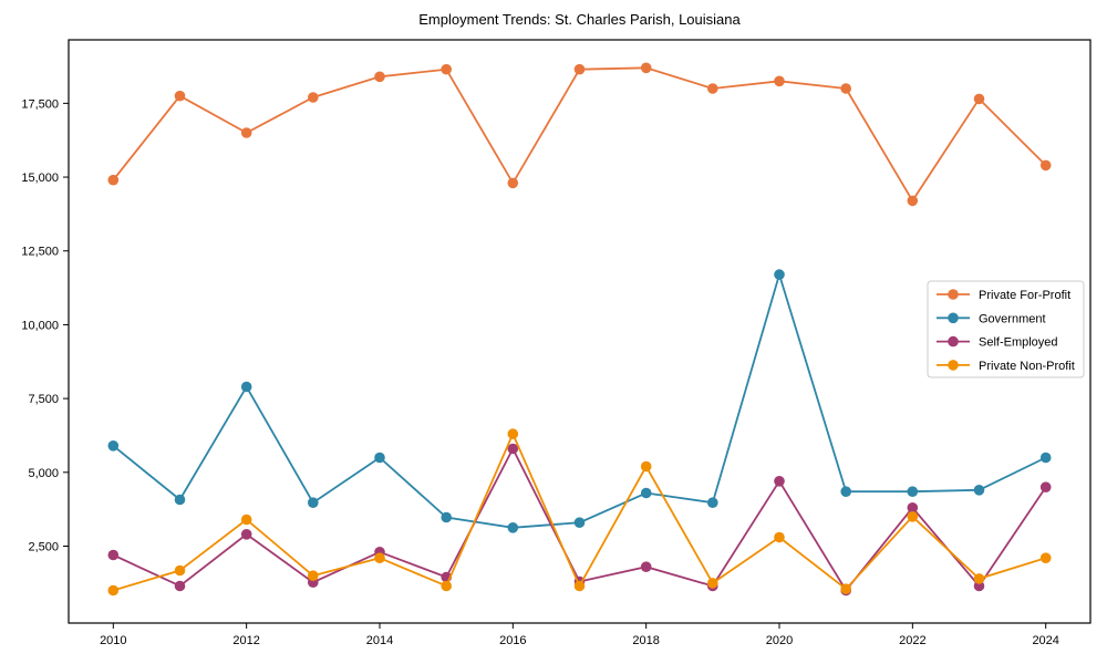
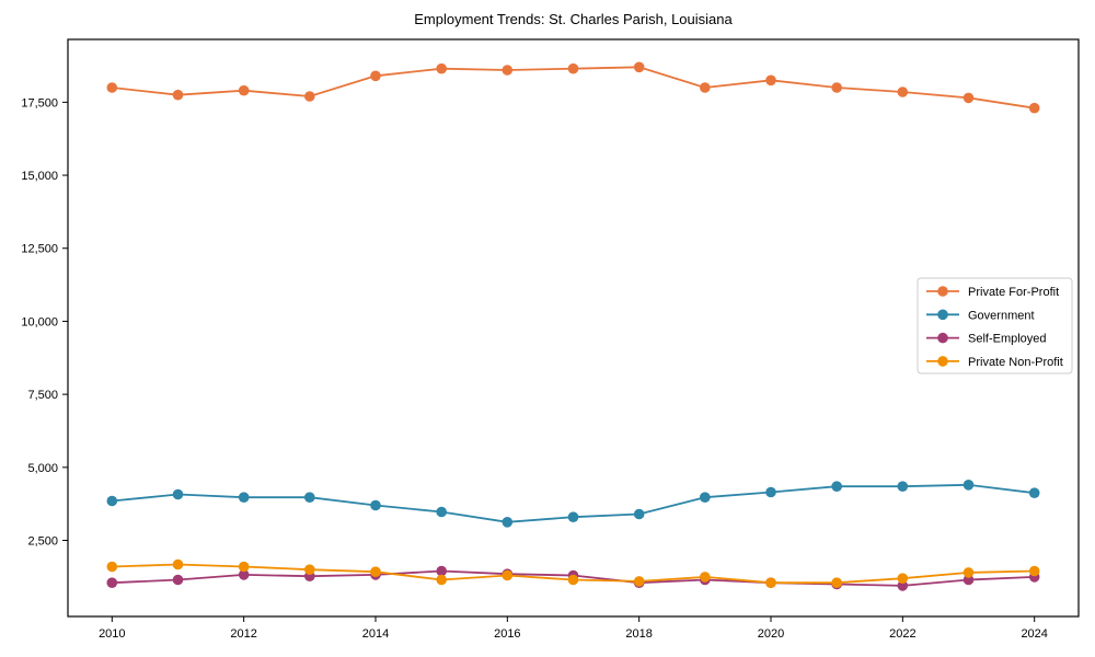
Private For-Profit/2010: 14900 -> 18000
Government/2010: 5900 -> 3800
Self-Employed/2010: 2200 -> 1000
Private Non-Profit/2010: 1000 -> 1600
Private For-Profit/2012: 16500 -> 17900
Government/2012: 7900 -> 4000
Self-Employed/2012: 2900 -> 1300
Private Non-Profit/2012: 3400 -> 1600
Government/2014: 5500 -> 3700
Self-Employed/2014: 2300 -> 1300
Private Non-Profit/2014: 2100 -> 1400
Private For-Profit/2016: 14800 -> 18600
Self-Employed/2016: 5800 -> 1400
Private Non-Profit/2016: 6300 -> 1300
Government/2018: 4300 -> 3400
Self-Employed/2018: 1800 -> 1000
Private Non-Profit/2018: 5200 -> 1100
Government/2020: 11700 -> 4200
Self-Employed/2020: 4700 -> 1000
Private Non-Profit/2020: 2800 -> 1000
Private For-Profit/2022: 14200 -> 17800
Self-Employed/2022: 3800 -> 1000
Private Non-Profit/2022: 3500 -> 1200
Private For-Profit/2024: 15400 -> 17300
Government/2024: 5500 -> 4100
Self-Employed/2024: 4500 -> 1200
Private Non-Profit/2024: 2100 -> 1400
